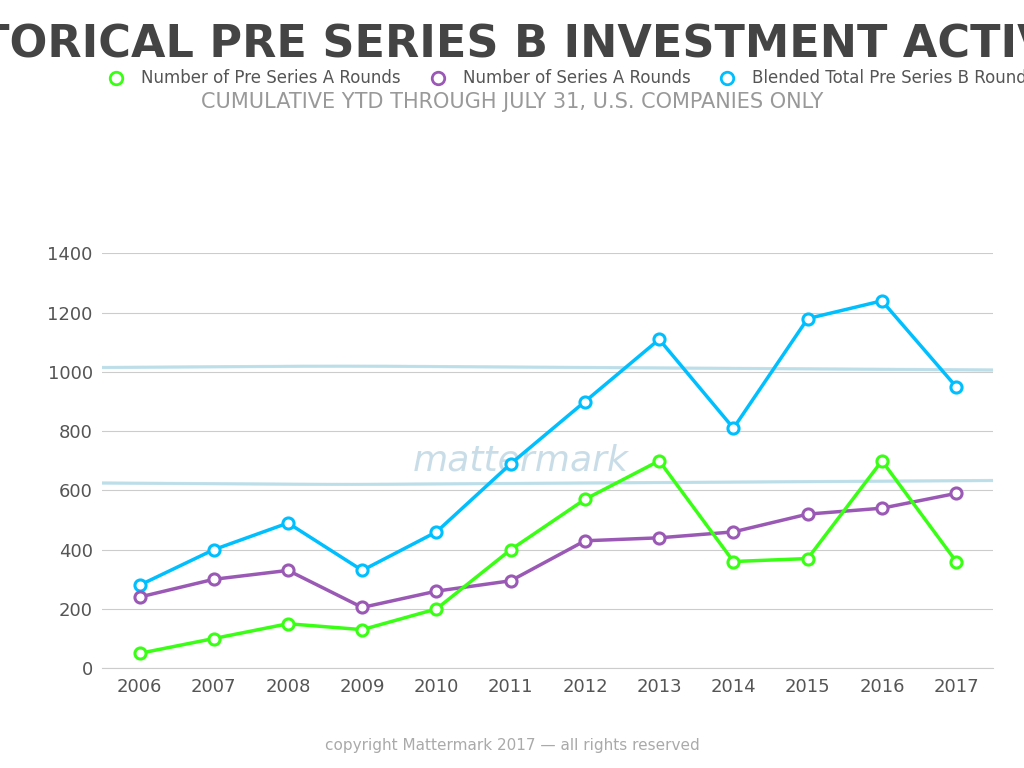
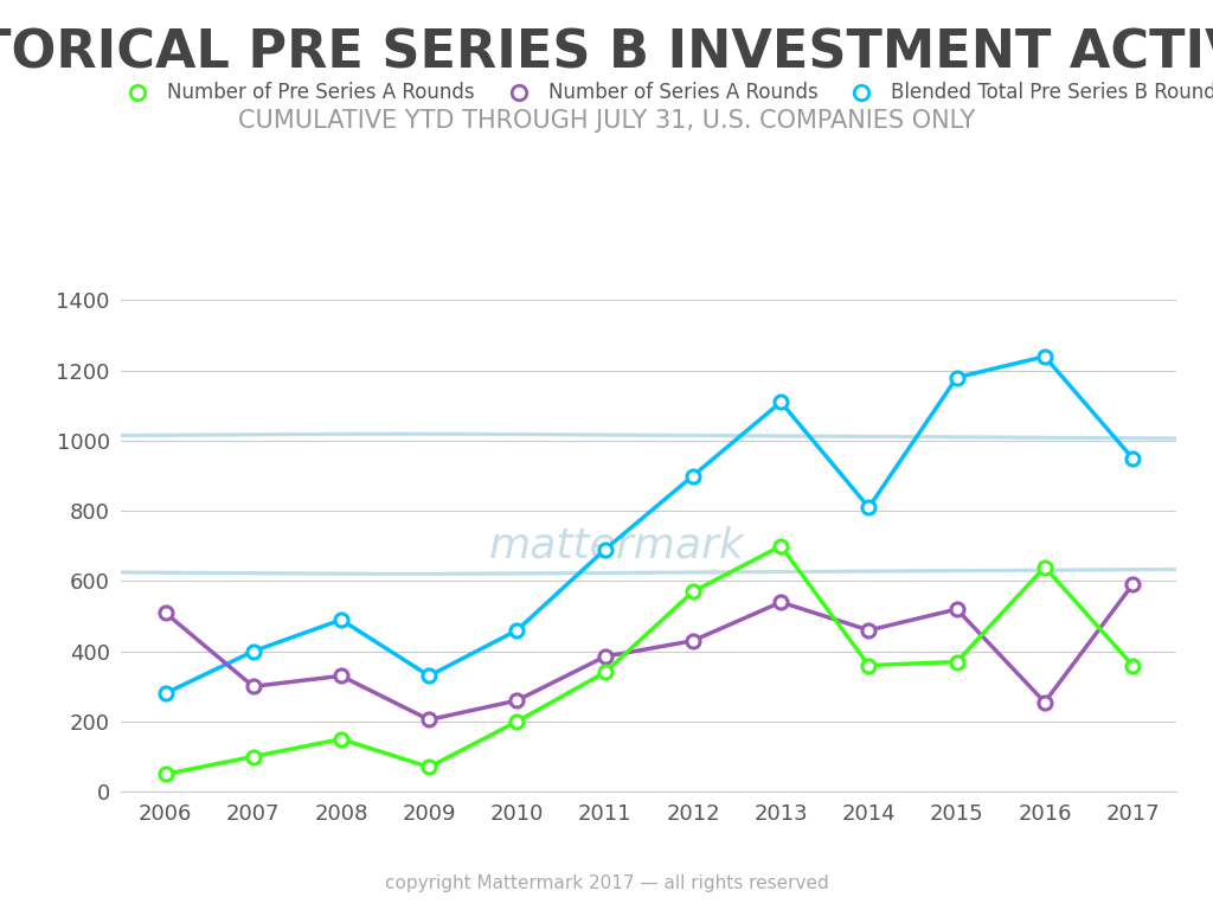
Number of Series A Rounds/2006: 240 -> 510
Number of Pre Series A Rounds/2009: 130 -> 70
Number of Pre Series A Rounds/2011: 400 -> 340
Number of Series A Rounds/2011: 295 -> 385
Number of Series A Rounds/2013: 440 -> 540
Number of Pre Series A Rounds/2016: 700 -> 640
Number of Series A Rounds/2016: 540 -> 255
